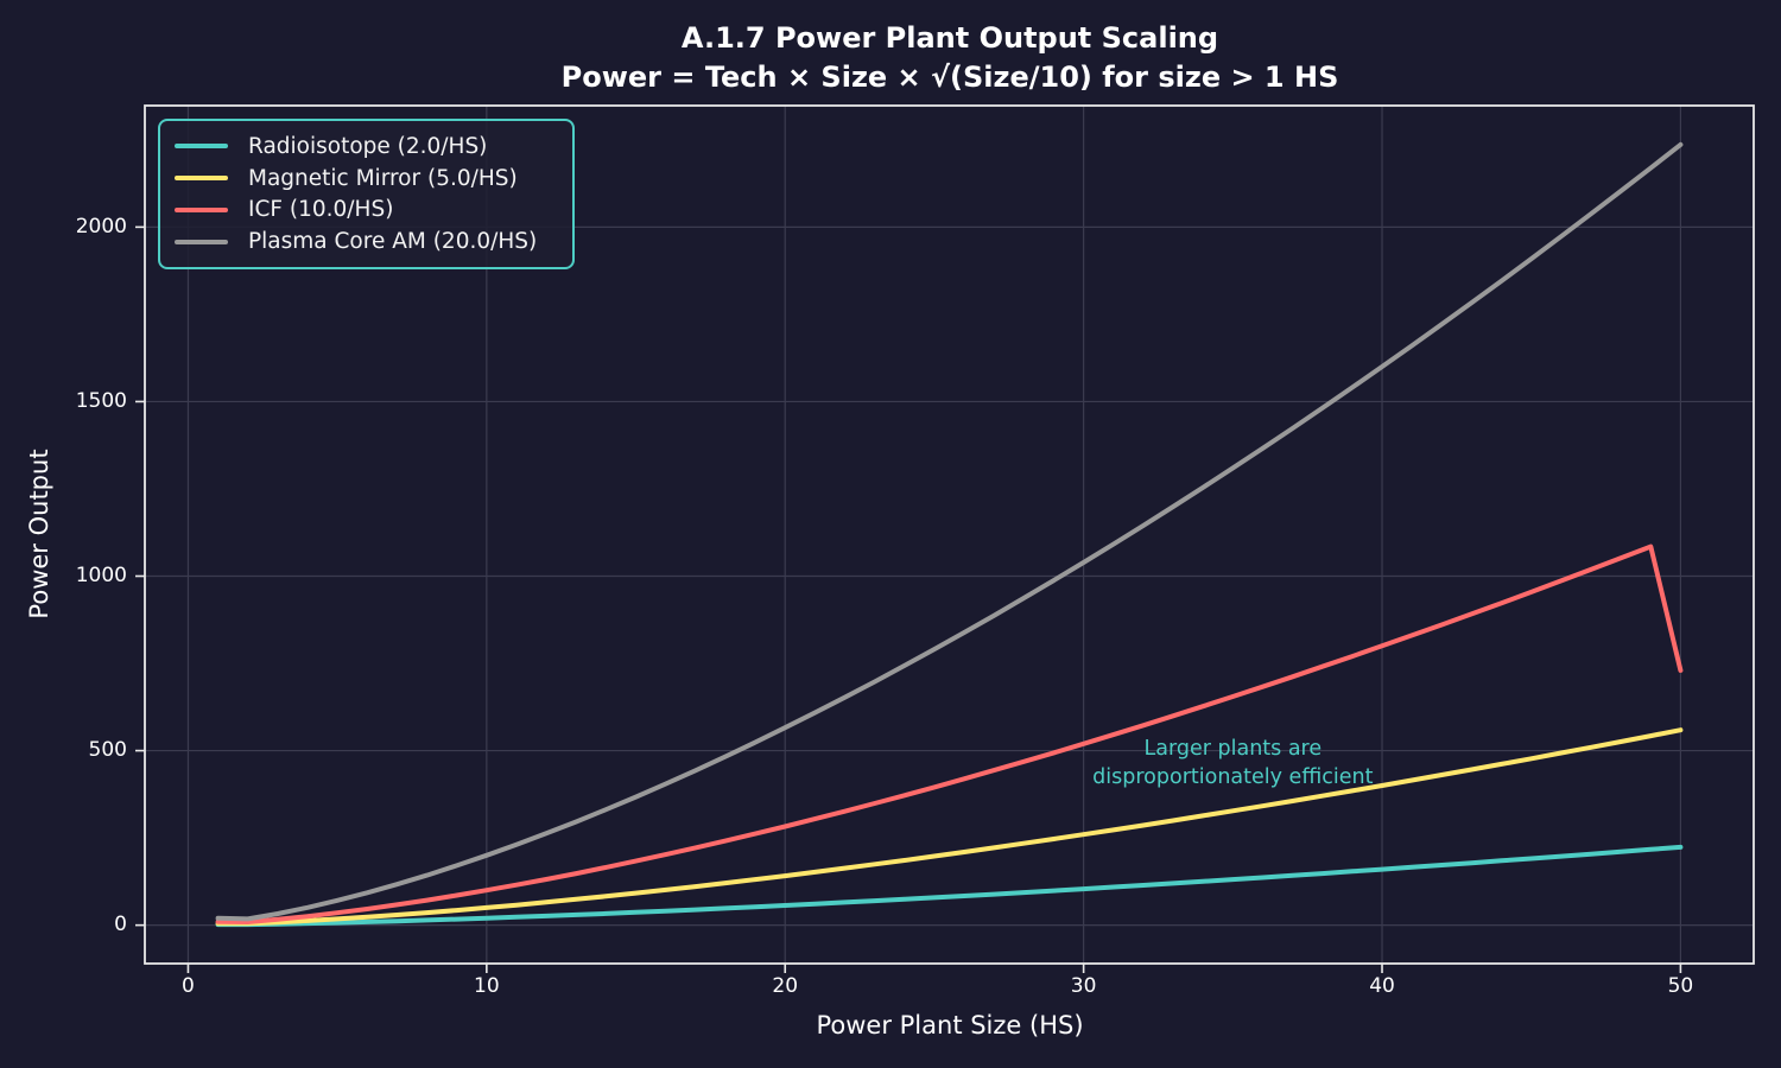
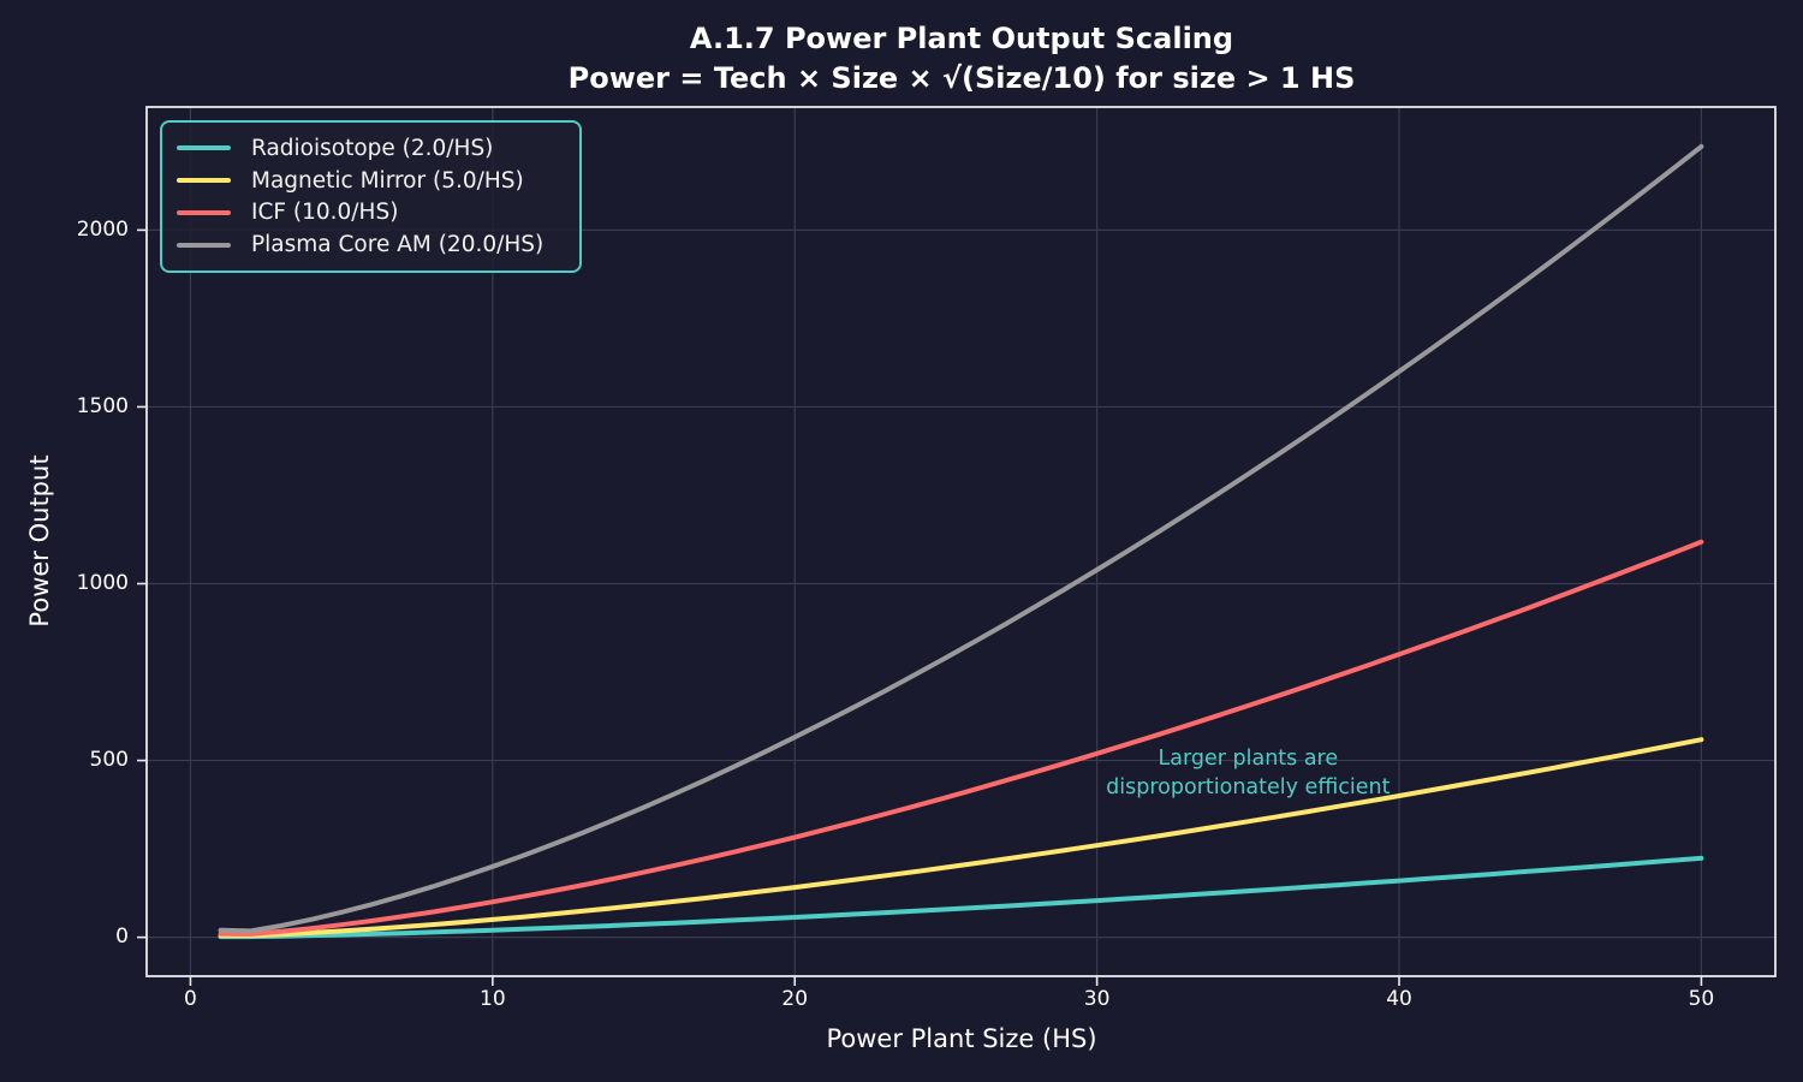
ICF (10.0/HS)/50: 730 -> 1120
